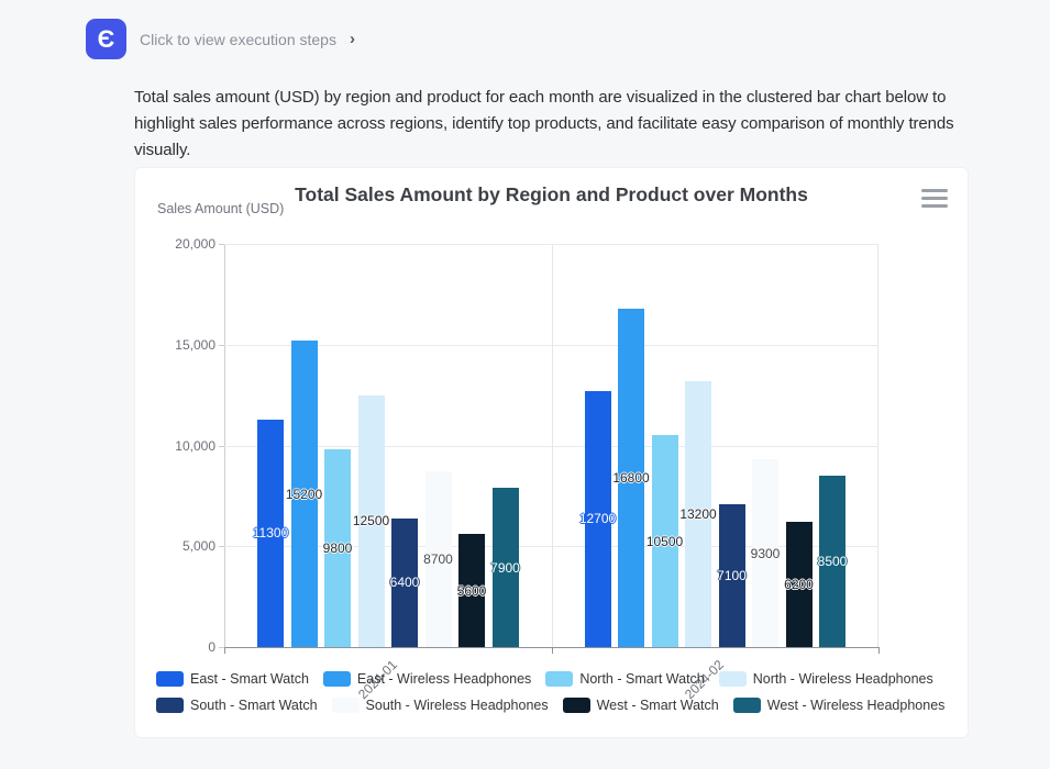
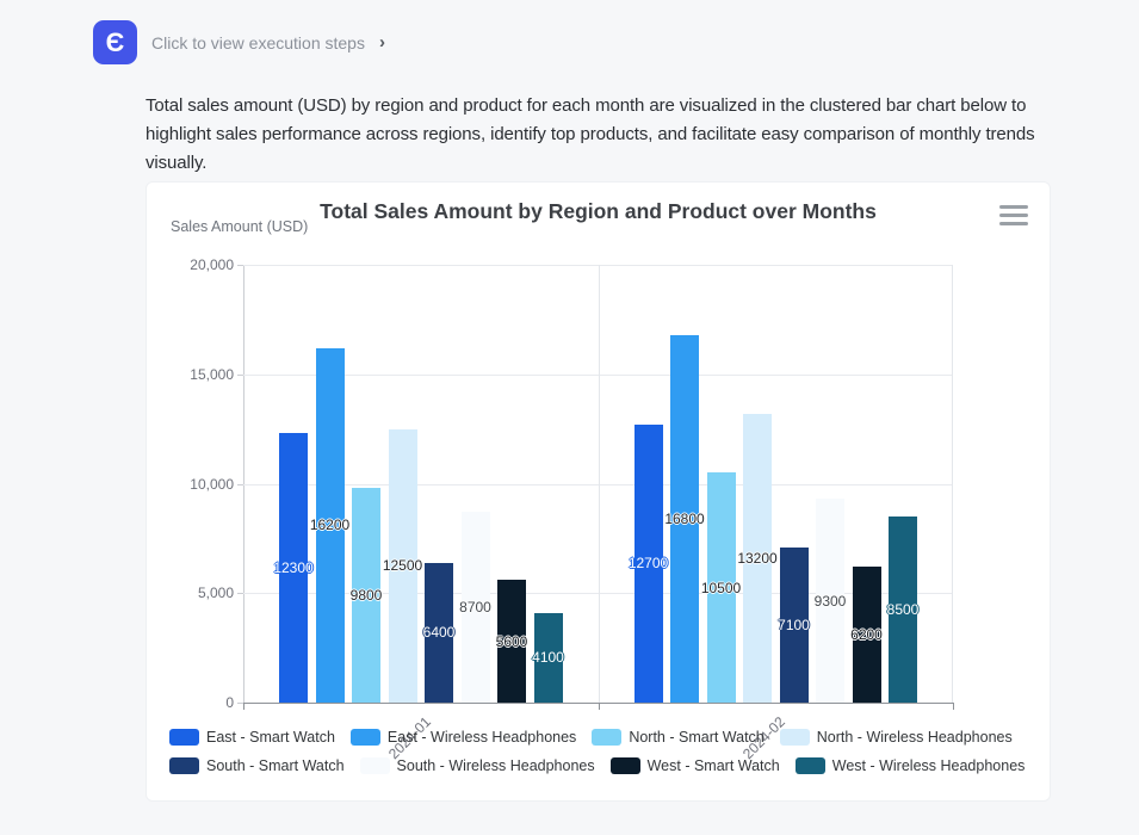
East - Smart Watch/2024-01: 11300 -> 12300
East - Wireless Headphones/2024-01: 15200 -> 16200
West - Wireless Headphones/2024-01: 7900 -> 4100
